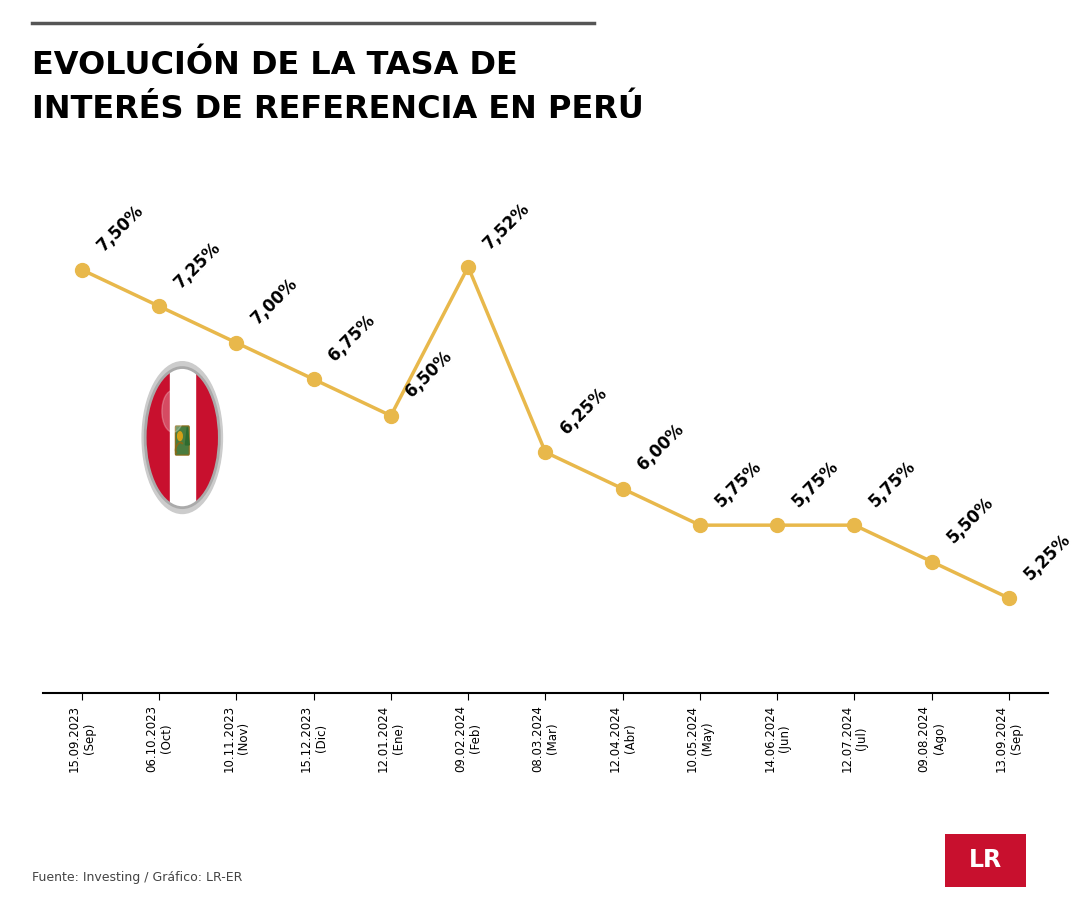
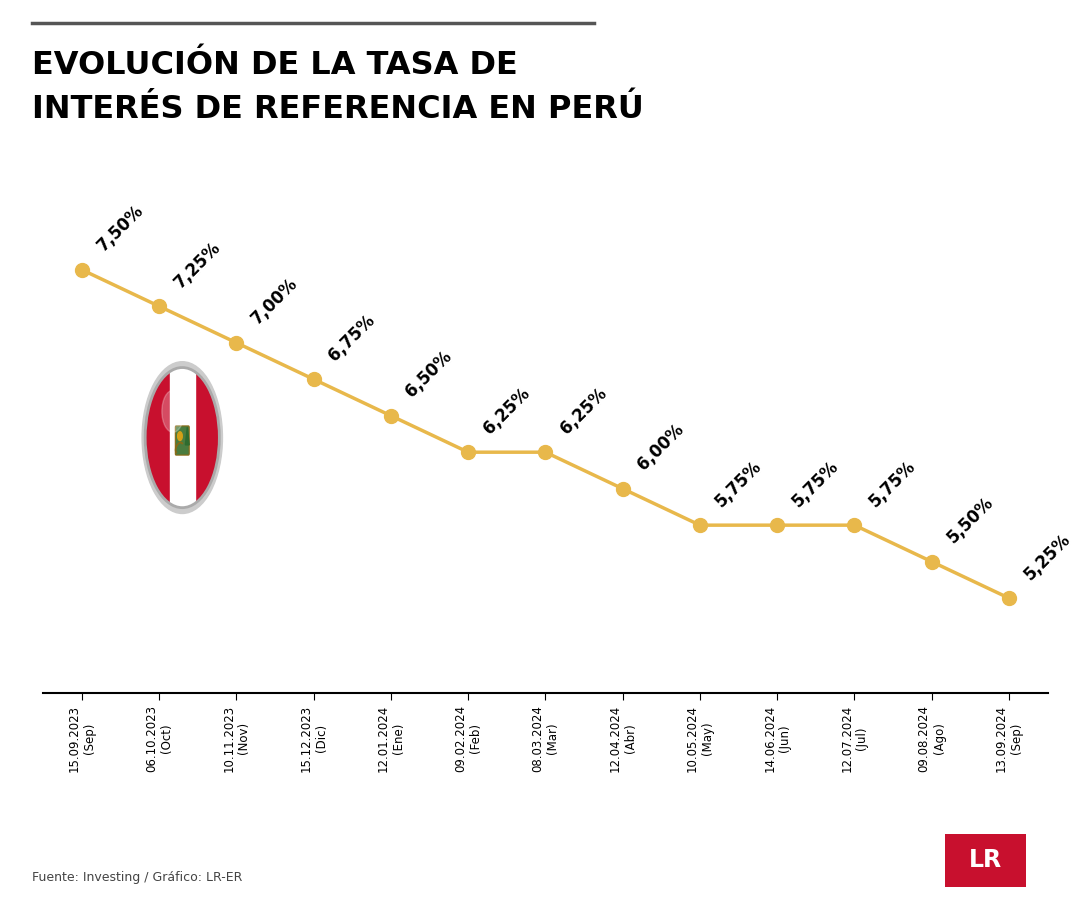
09.02.2024 (Feb): 7,52% -> 6,25%
